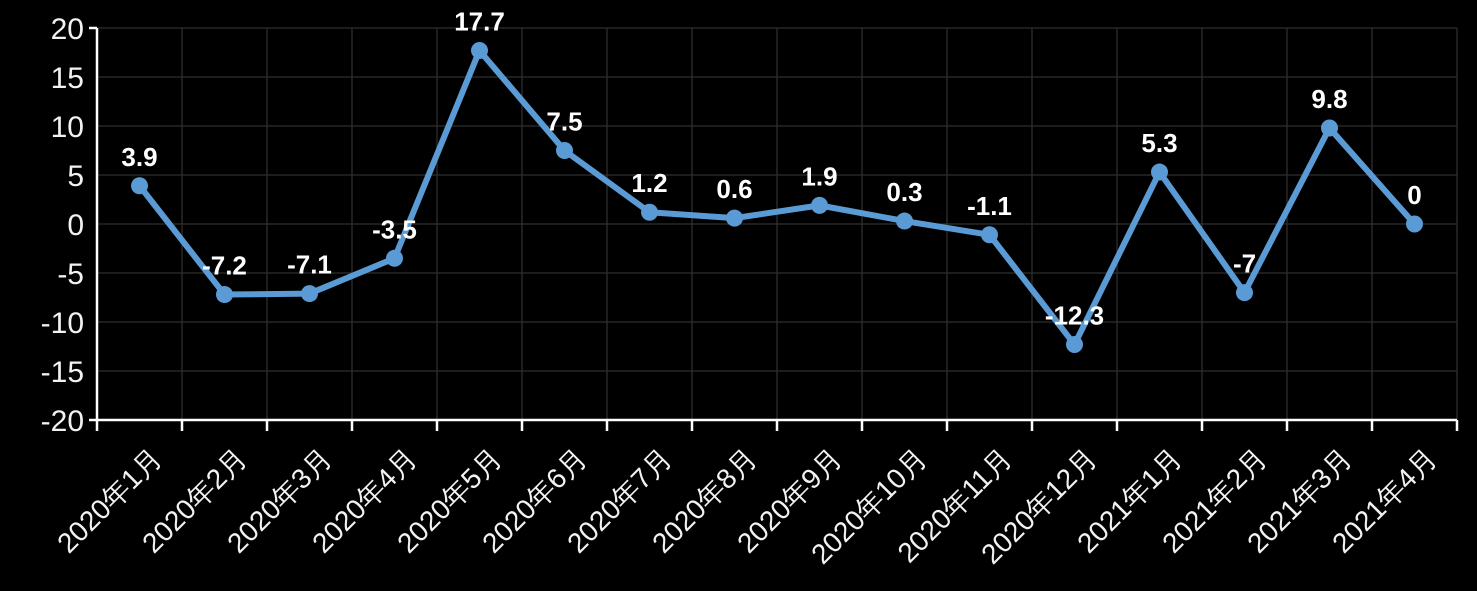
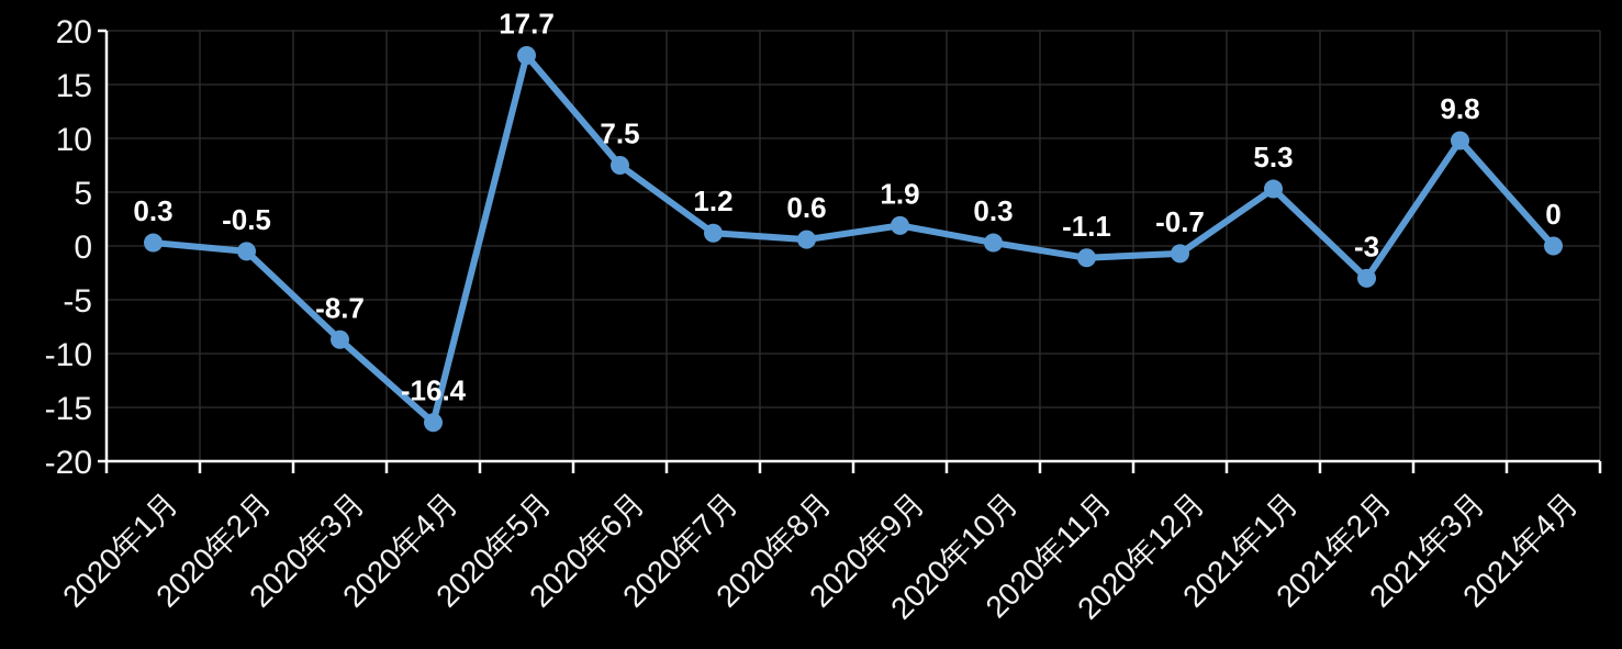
2020年1月: 3.9 -> 0.3
2020年2月: -7.2 -> -0.5
2020年3月: -7.1 -> -8.7
2020年4月: -3.5 -> -16.4
2020年12月: -12.3 -> -0.7
2021年2月: -7 -> -3
